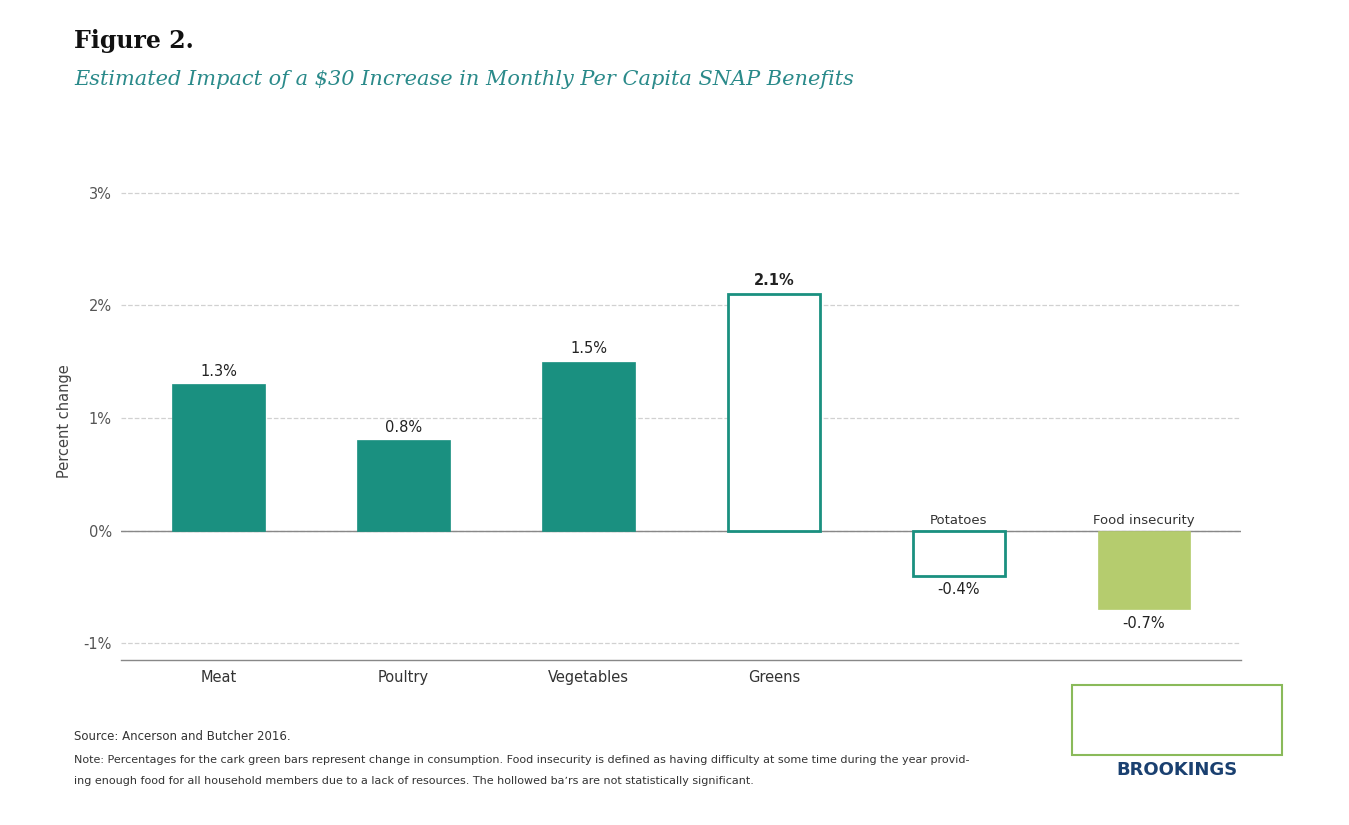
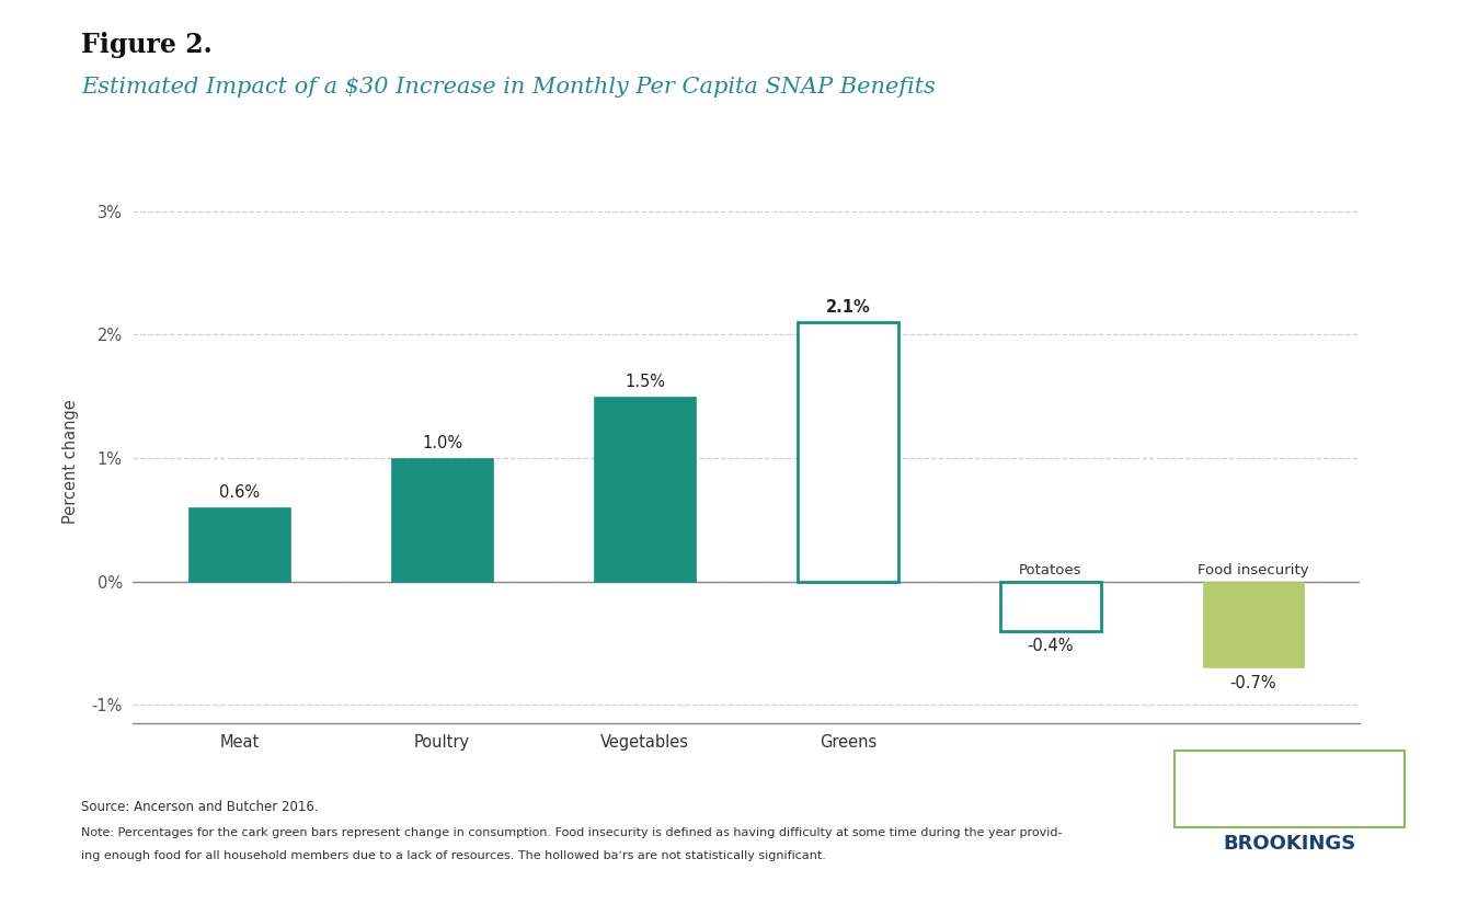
Meat: 1.3% -> 0.6%
Poultry: 0.8% -> 1.0%
